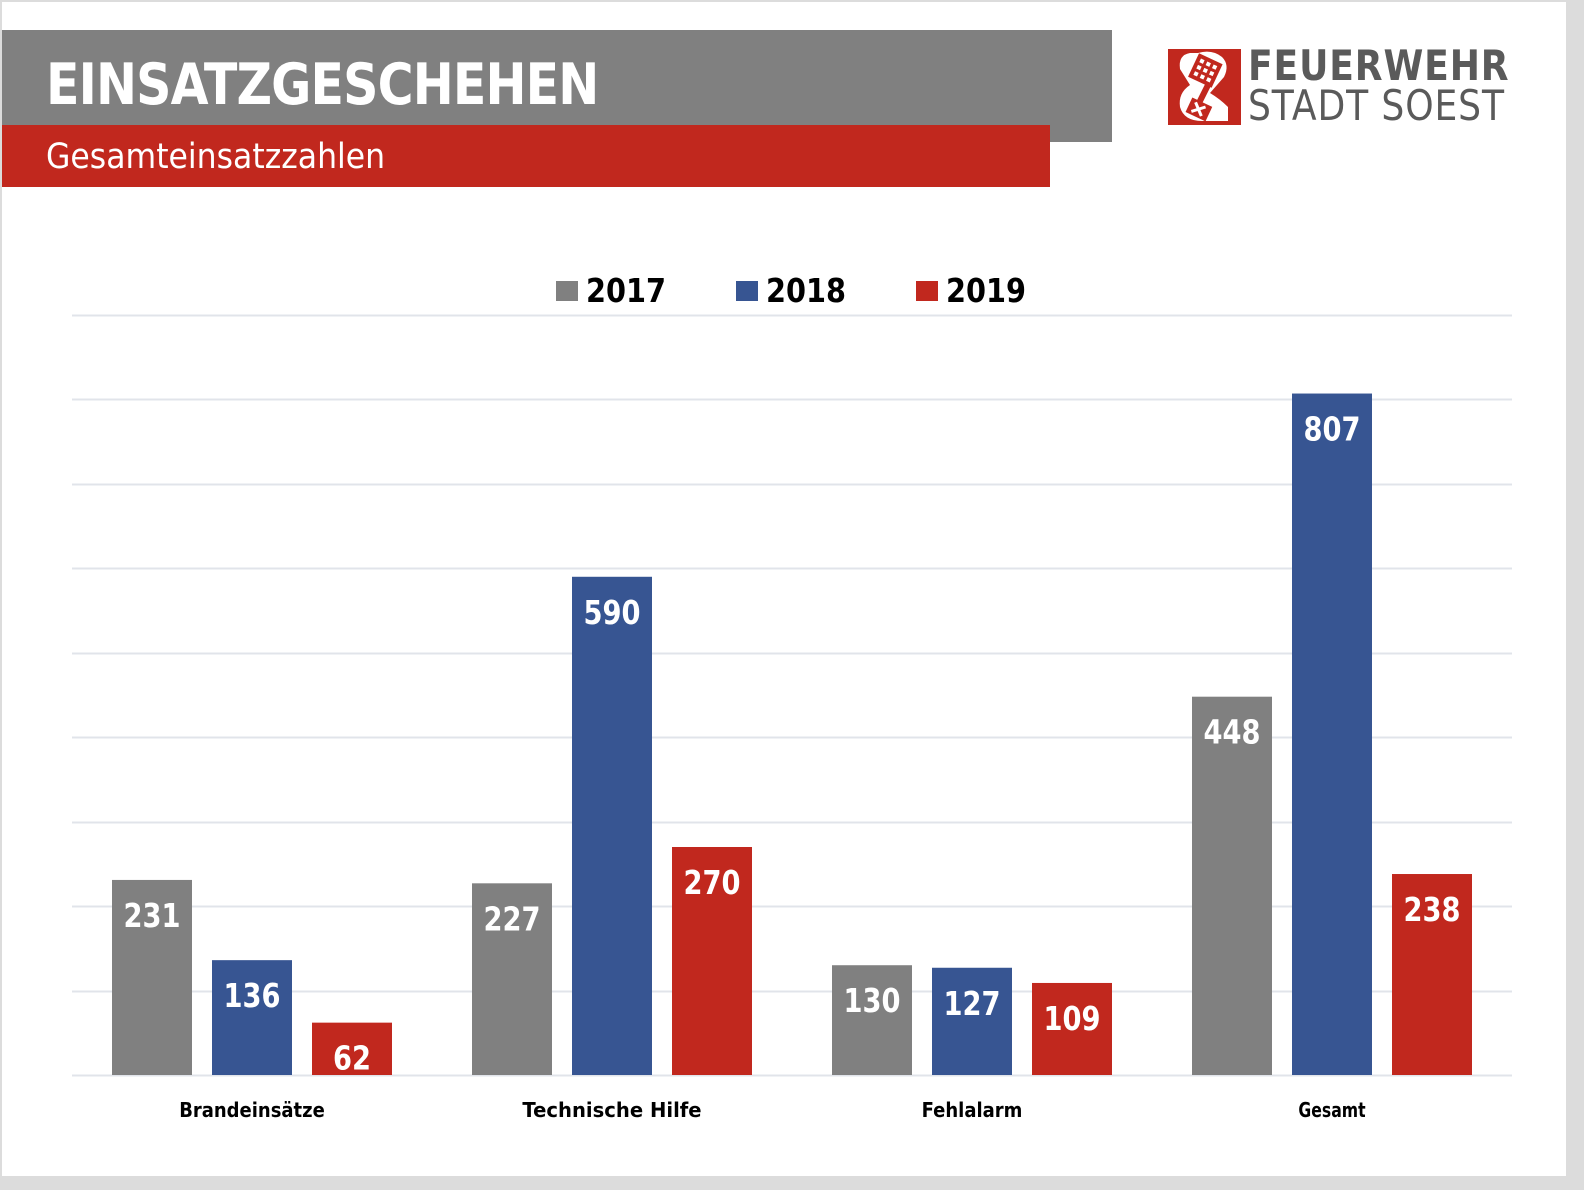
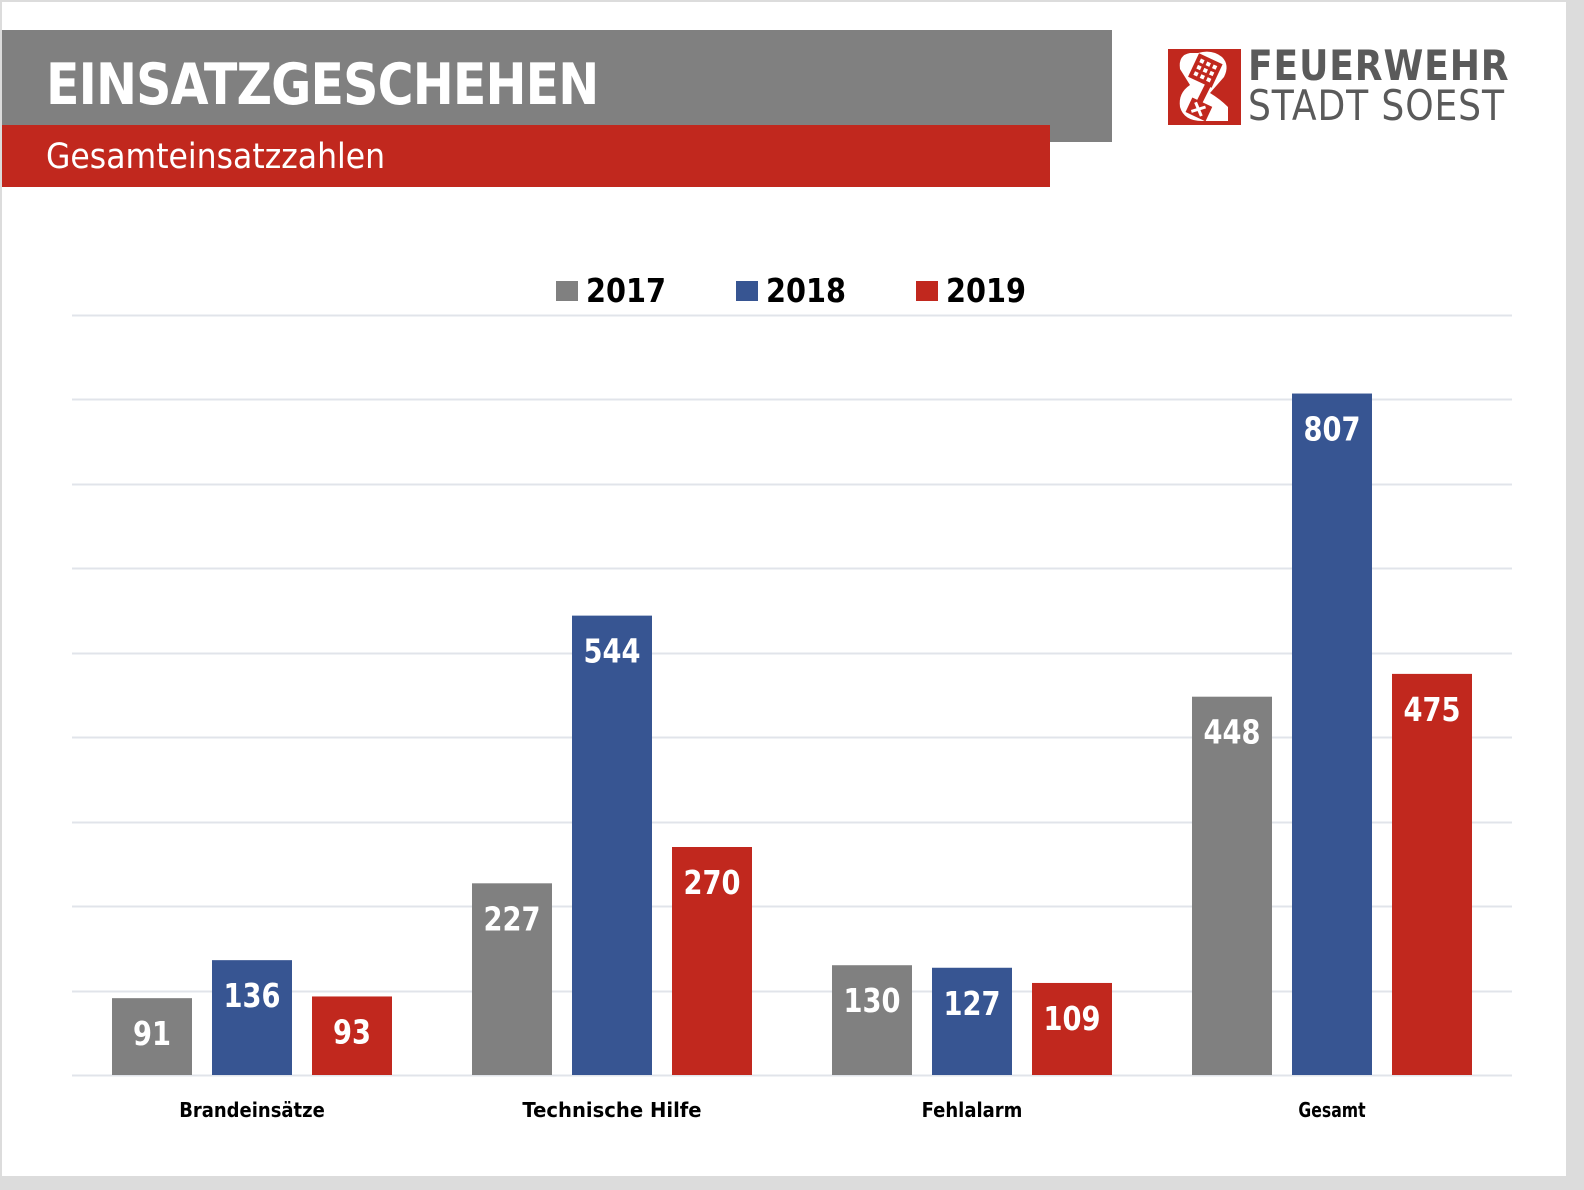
2017/Brandeinsätze: 231 -> 91
2019/Brandeinsätze: 62 -> 93
2018/Technische Hilfe: 590 -> 544
2019/Gesamt: 238 -> 475
